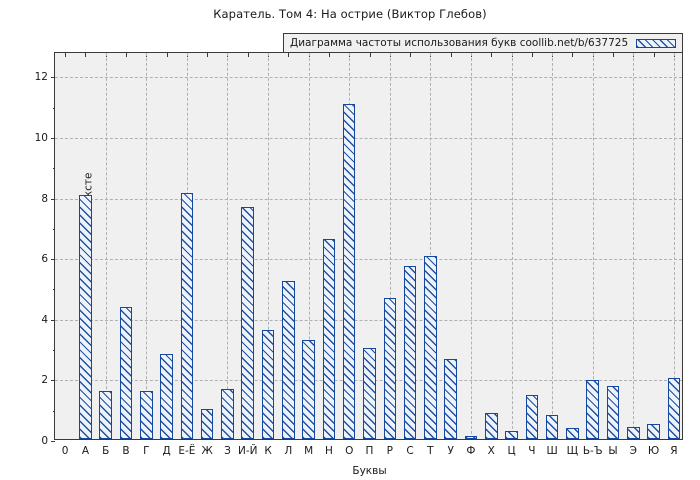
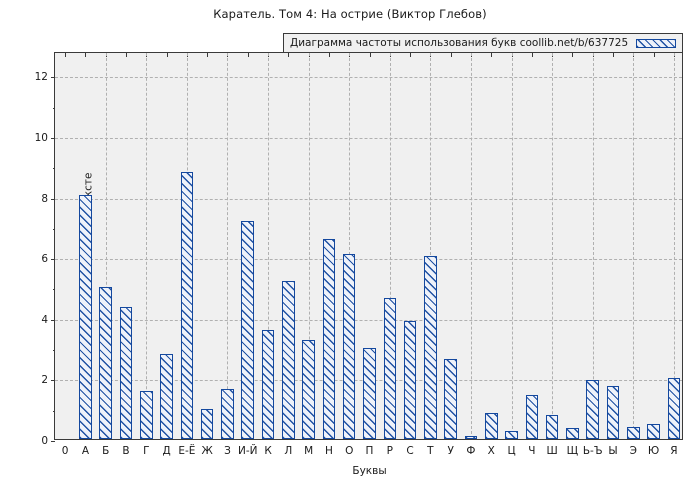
Б: 1.6 -> 5.0
Е-Ё: 8.1 -> 8.8
И-Й: 7.7 -> 7.2
О: 11.1 -> 6.1
С: 5.7 -> 3.9
